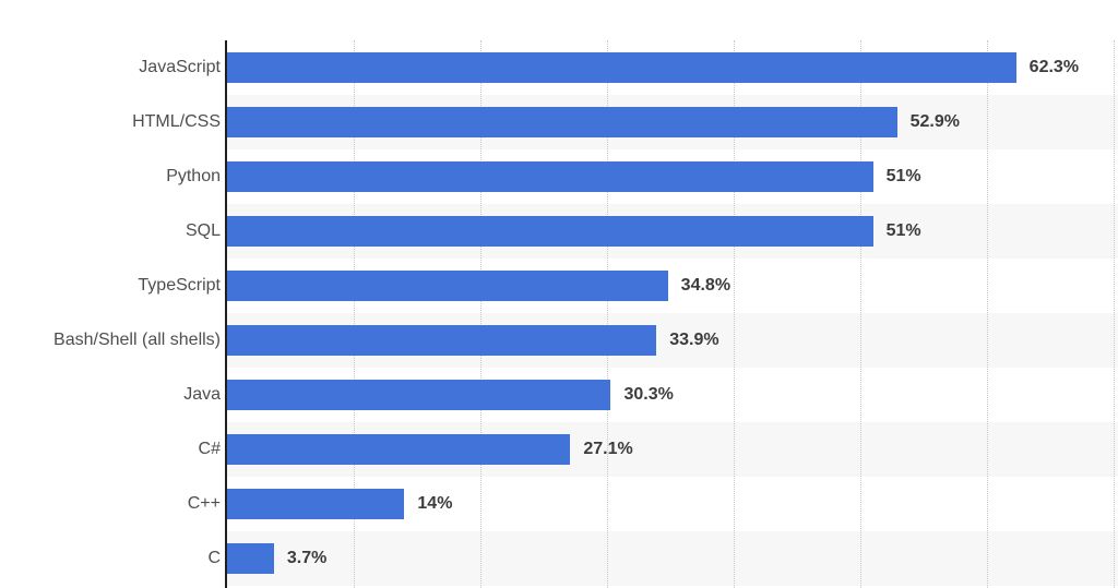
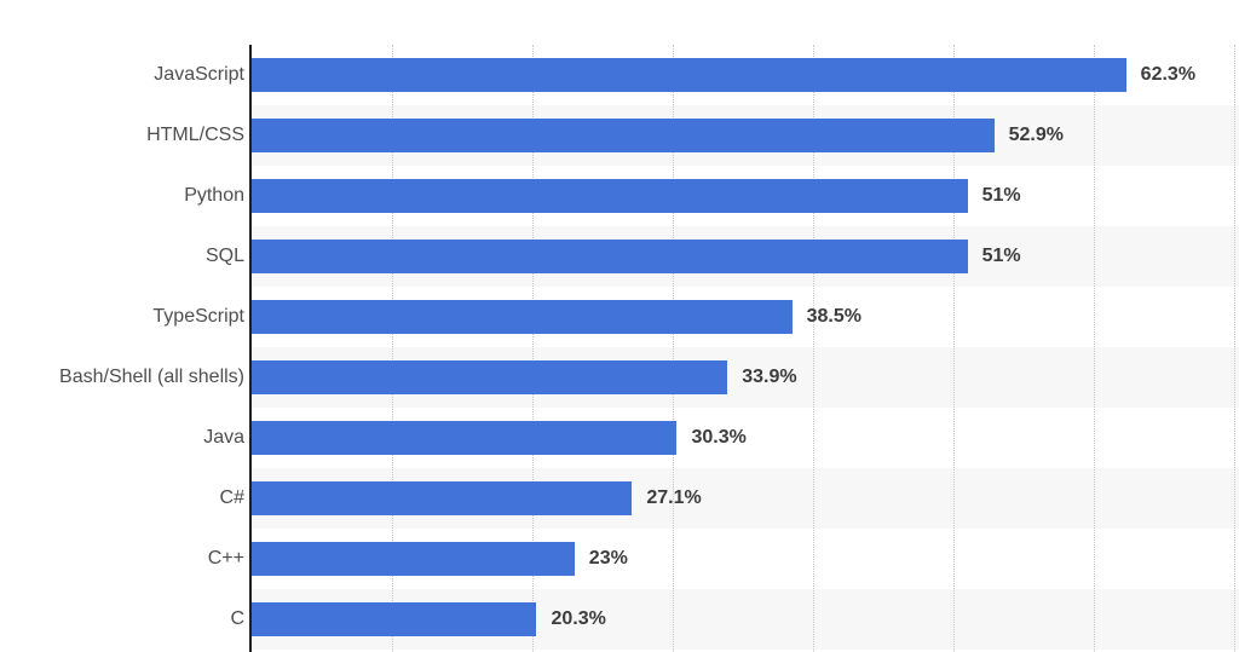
TypeScript: 34.8% -> 38.5%
C++: 14% -> 23%
C: 3.7% -> 20.3%
